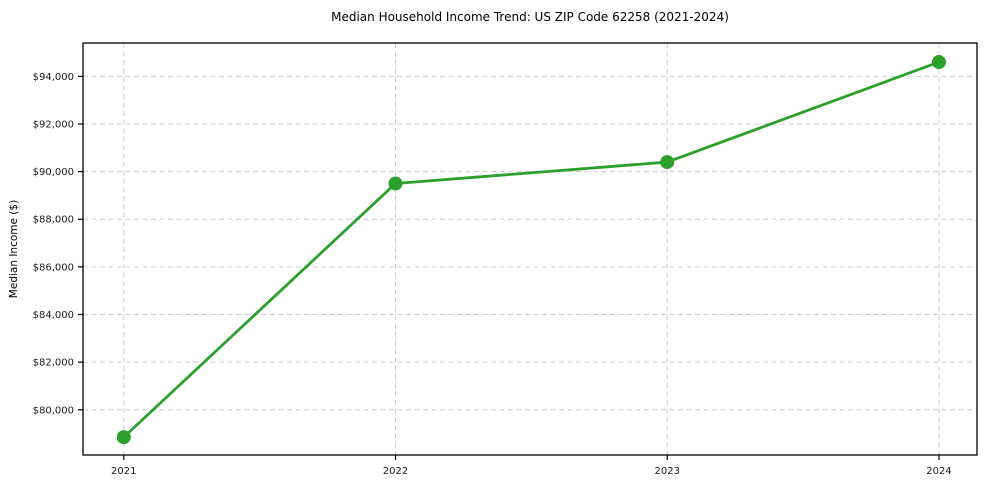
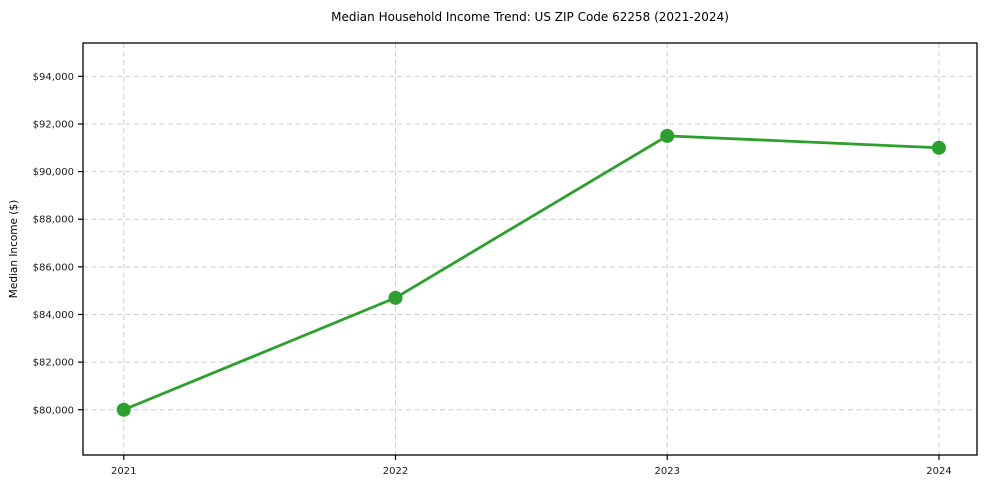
2021: $78800 -> $80000
2022: $89500 -> $84700
2023: $90400 -> $91500
2024: $94600 -> $91000
